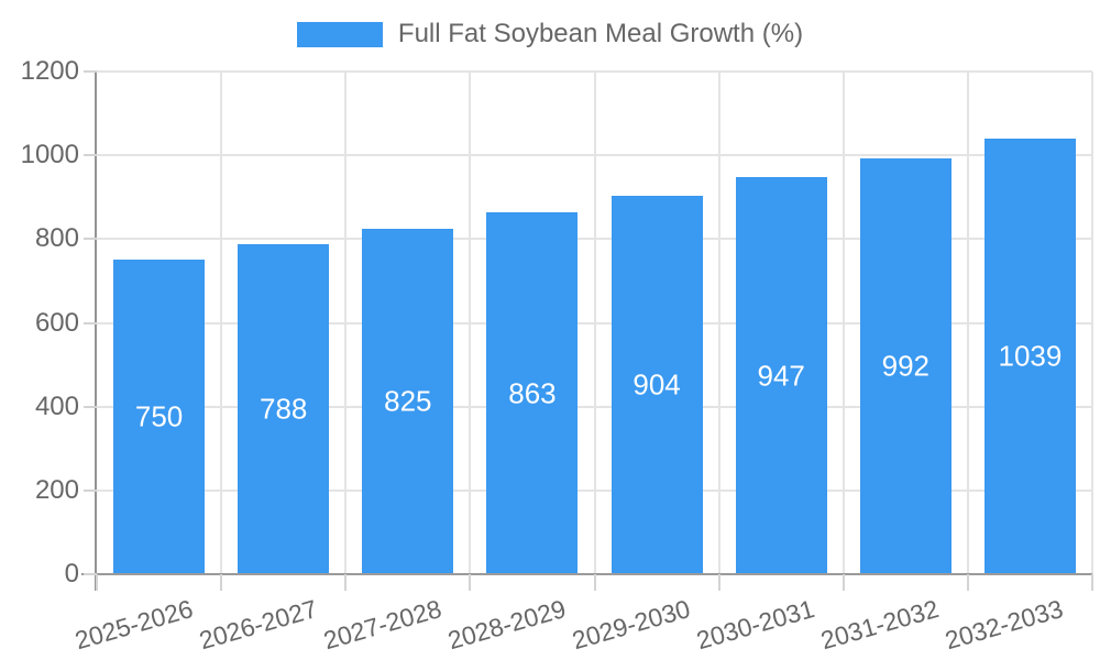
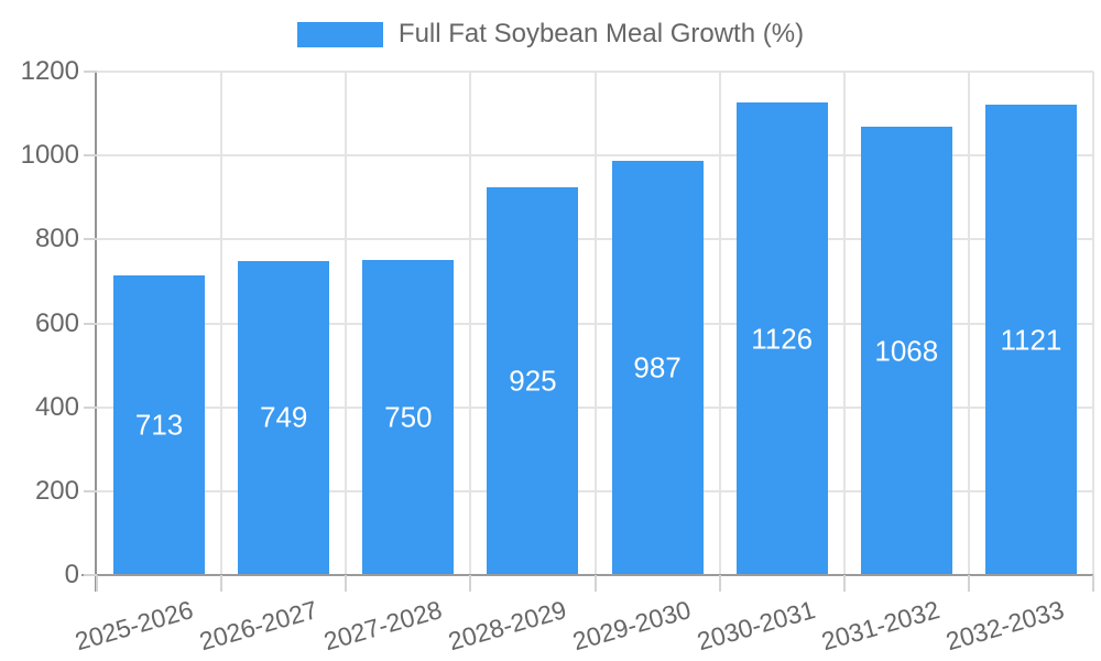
2025-2026: 750 -> 713
2026-2027: 788 -> 749
2027-2028: 825 -> 750
2028-2029: 863 -> 925
2029-2030: 904 -> 987
2030-2031: 947 -> 1126
2031-2032: 992 -> 1068
2032-2033: 1039 -> 1121
